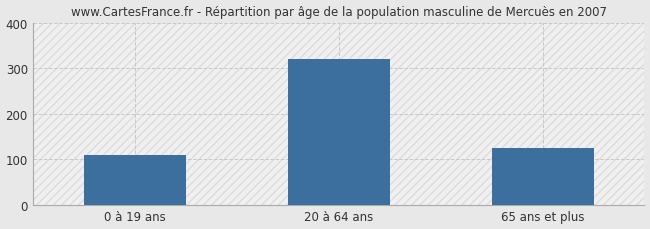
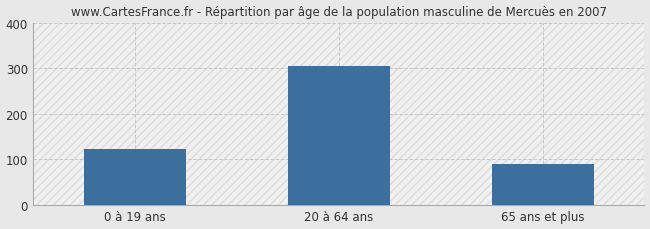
0 à 19 ans: 110 -> 122
20 à 64 ans: 320 -> 306
65 ans et plus: 125 -> 90
